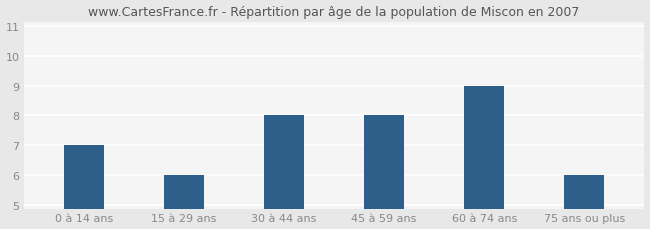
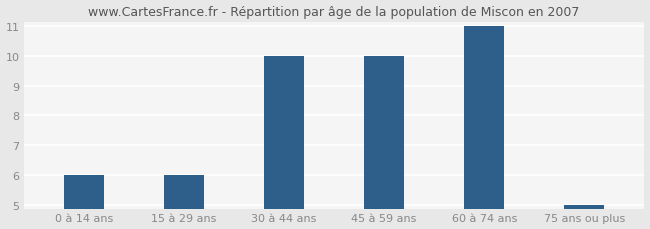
0 à 14 ans: 7 -> 6
30 à 44 ans: 8 -> 10
45 à 59 ans: 8 -> 10
60 à 74 ans: 9 -> 11
75 ans ou plus: 6 -> 5
